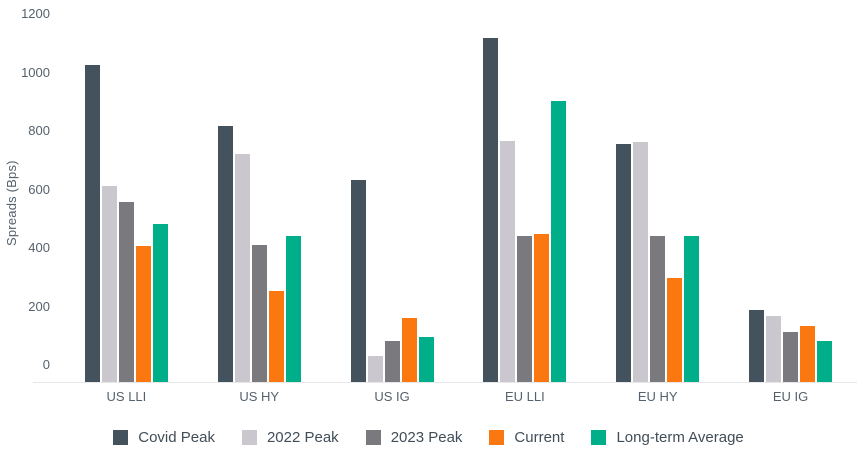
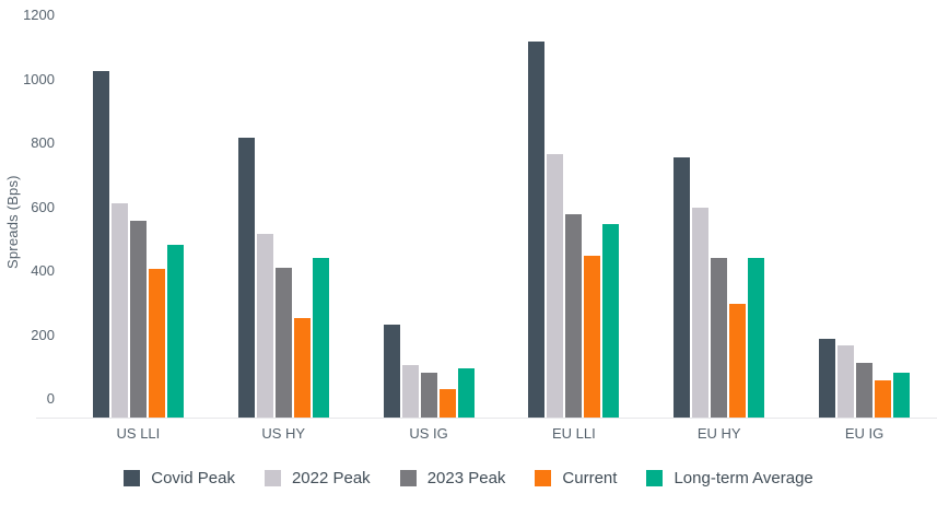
2022 Peak/US HY: 780 -> 580
Covid Peak/US IG: 690 -> 290
2022 Peak/US IG: 90 -> 160
Current/US IG: 220 -> 90
2023 Peak/EU LLI: 500 -> 640
Long-term Average/EU LLI: 960 -> 600
2022 Peak/EU HY: 820 -> 660
Current/EU IG: 190 -> 120
